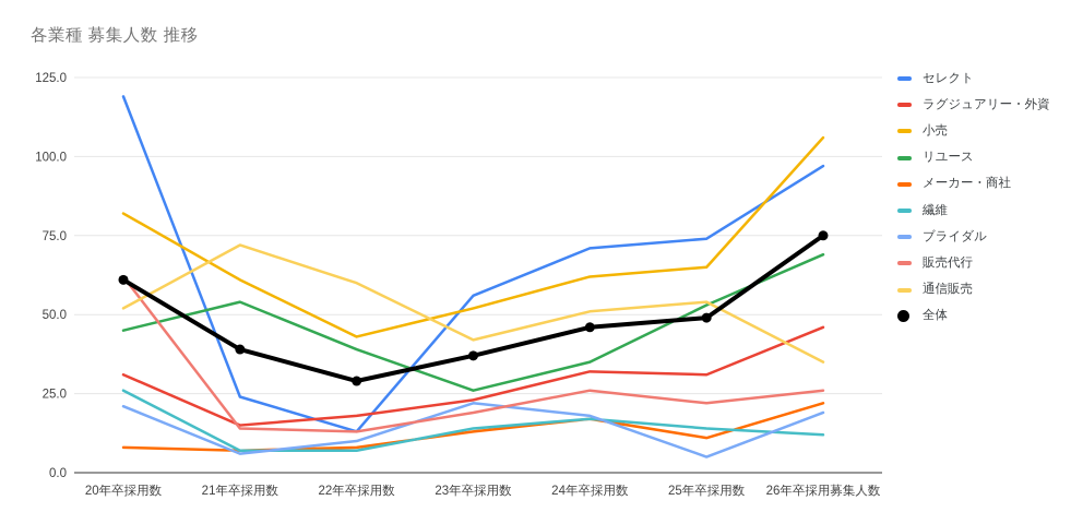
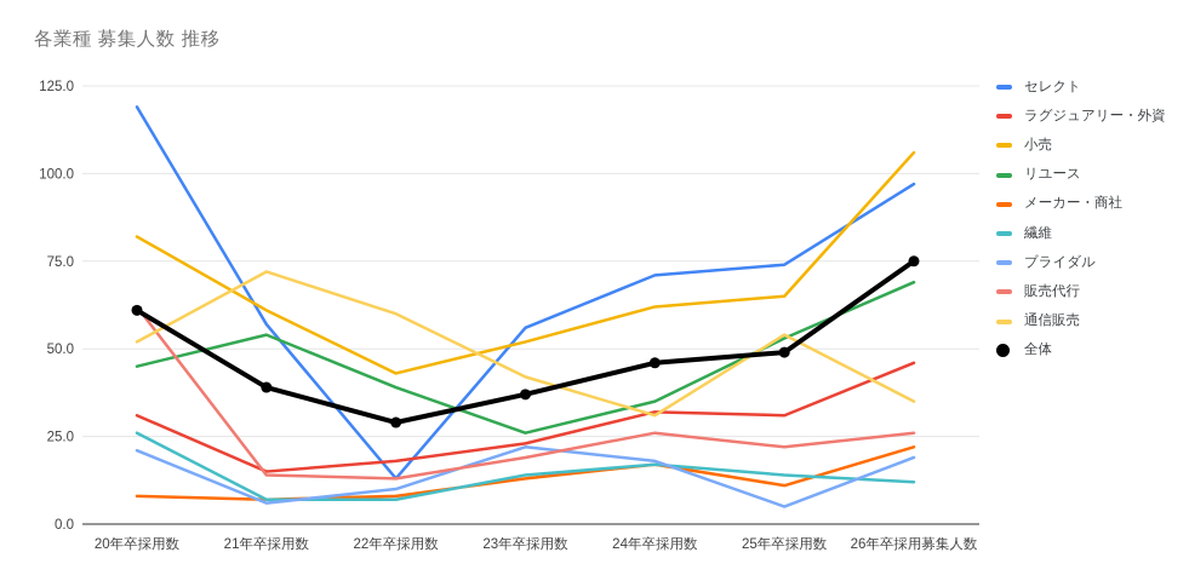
セレクト/21年卒採用数: 24 -> 57
通信販売/24年卒採用数: 51 -> 31
